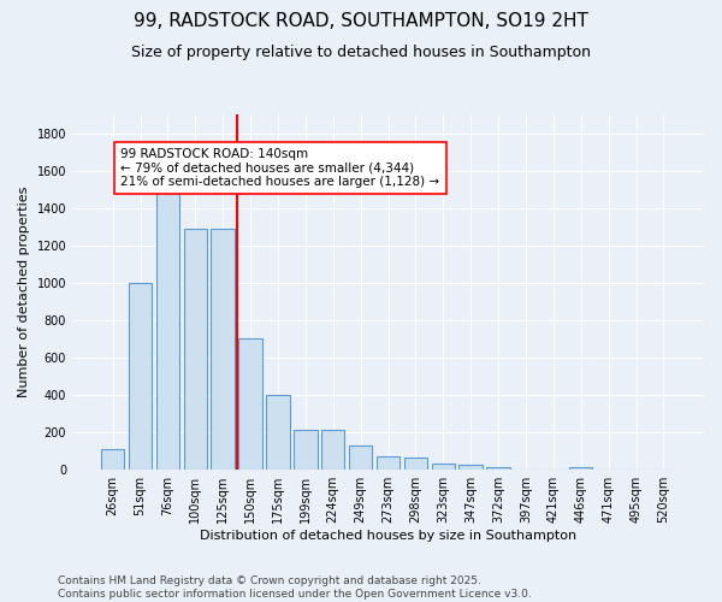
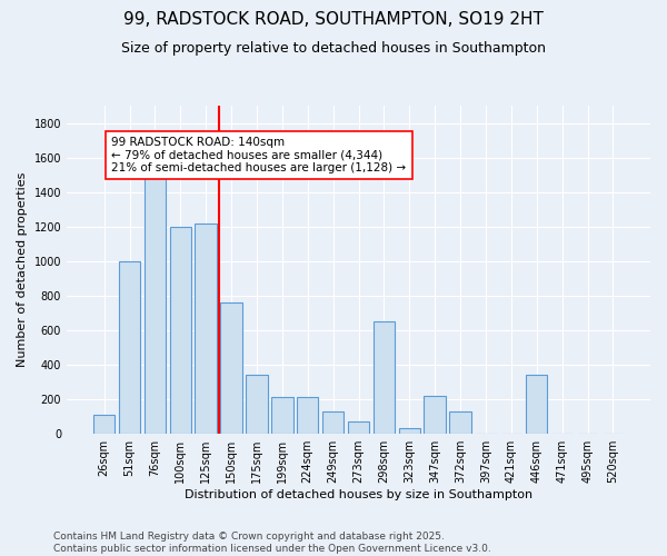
100sqm: 1290 -> 1200
125sqm: 1290 -> 1220
150sqm: 700 -> 760
175sqm: 400 -> 340
298sqm: 60 -> 650
347sqm: 30 -> 220
372sqm: 20 -> 130
446sqm: 20 -> 340
